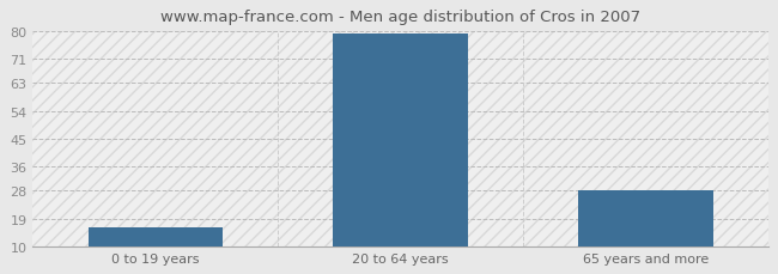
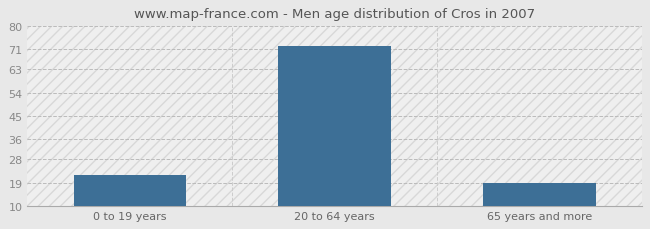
0 to 19 years: 16 -> 22
20 to 64 years: 79 -> 72
65 years and more: 28 -> 19
